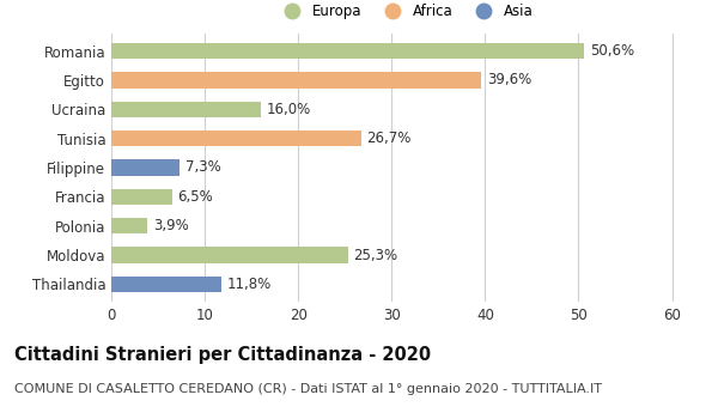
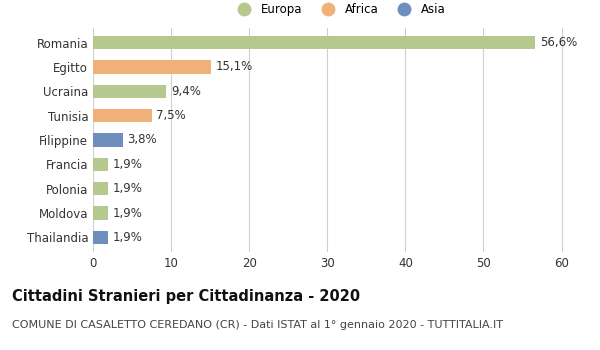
Romania: 50,6% -> 56,6%
Egitto: 39,6% -> 15,1%
Ucraina: 16,0% -> 9,4%
Tunisia: 26,7% -> 7,5%
Filippine: 7,3% -> 3,8%
Francia: 6,5% -> 1,9%
Polonia: 3,9% -> 1,9%
Moldova: 25,3% -> 1,9%
Thailandia: 11,8% -> 1,9%
